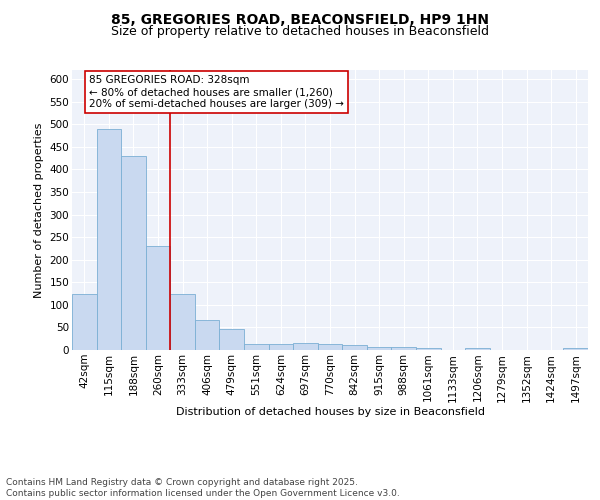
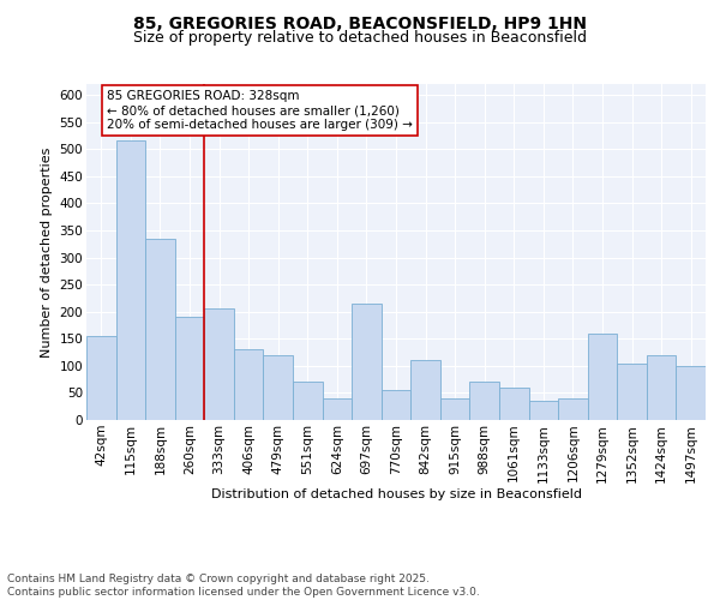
42sqm: 125 -> 155
115sqm: 490 -> 515
188sqm: 430 -> 335
260sqm: 230 -> 190
333sqm: 125 -> 205
406sqm: 67 -> 130
479sqm: 47 -> 120
551sqm: 14 -> 70
624sqm: 14 -> 40
697sqm: 15 -> 215
770sqm: 14 -> 55
842sqm: 10 -> 110
915sqm: 7 -> 40
988sqm: 6 -> 70
1061sqm: 5 -> 60
1133sqm: 1 -> 35
1206sqm: 5 -> 40
1279sqm: 1 -> 160
1352sqm: 1 -> 105
1424sqm: 1 -> 120
1497sqm: 5 -> 100
